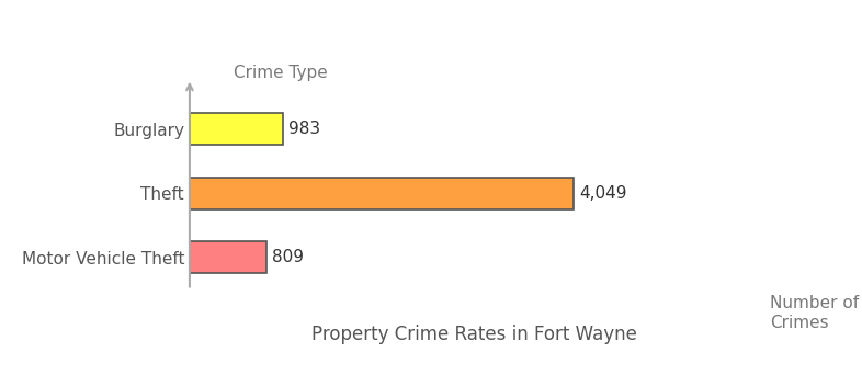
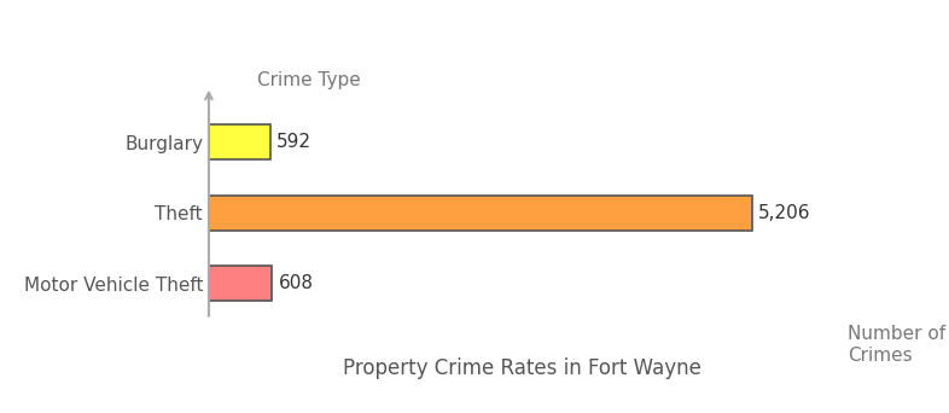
Burglary: 983 -> 592
Theft: 4,049 -> 5,206
Motor Vehicle Theft: 809 -> 608
